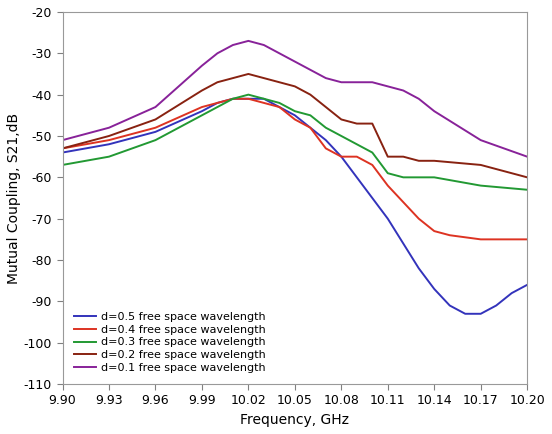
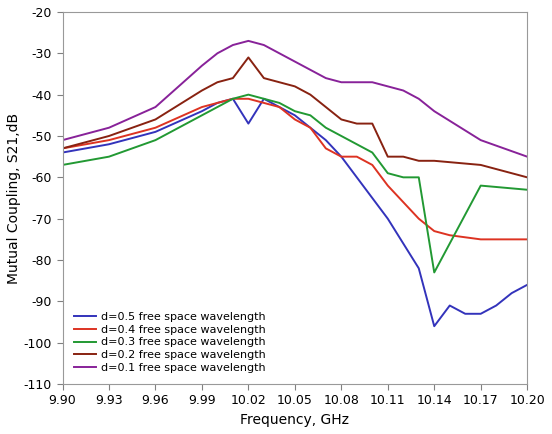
d=0.5 free space wavelength/10.02: -41 -> -47
d=0.2 free space wavelength/10.02: -35 -> -31
d=0.5 free space wavelength/10.14: -87 -> -96
d=0.3 free space wavelength/10.14: -60 -> -83
